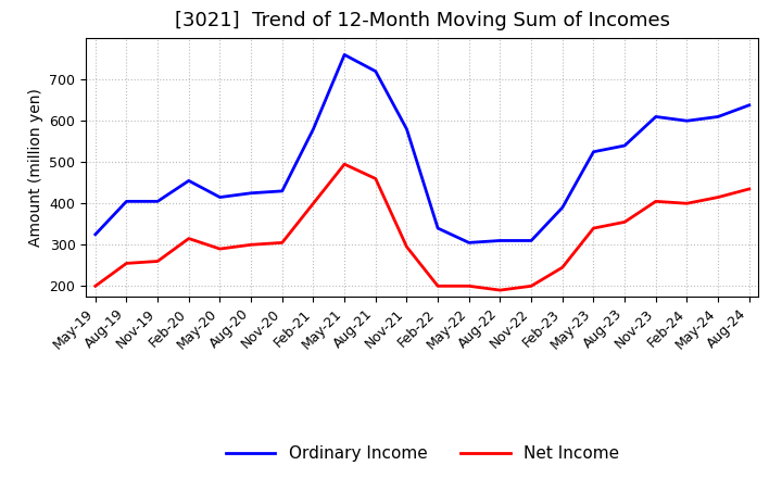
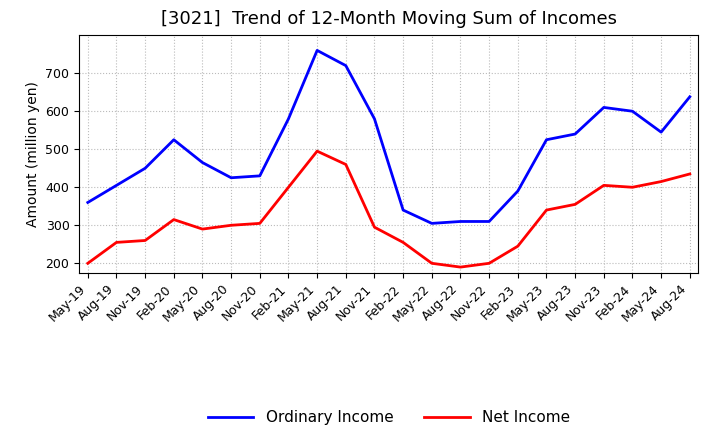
Ordinary Income/May-19: 325 -> 360
Ordinary Income/Nov-19: 405 -> 450
Ordinary Income/Feb-20: 455 -> 525
Ordinary Income/May-20: 415 -> 465
Net Income/Feb-22: 200 -> 255
Ordinary Income/May-24: 610 -> 545
